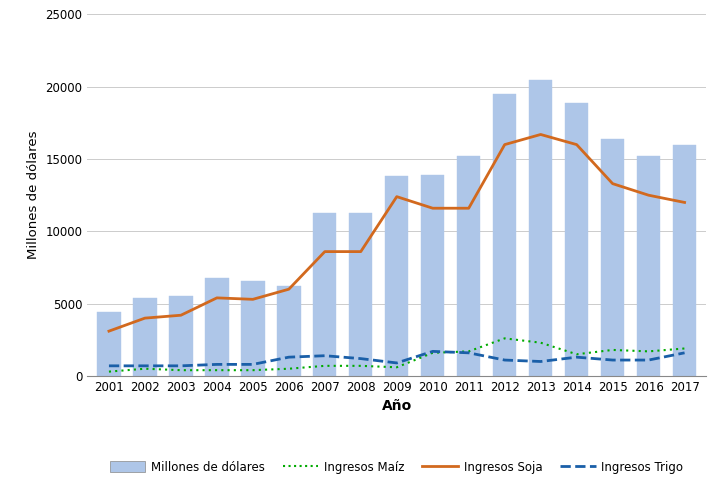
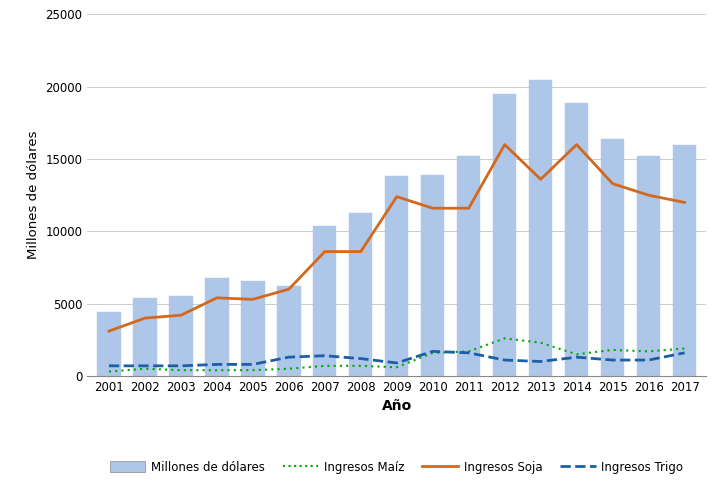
Millones de dólares/2007: 11300 -> 10400
Ingresos Soja/2013: 16700 -> 13600
